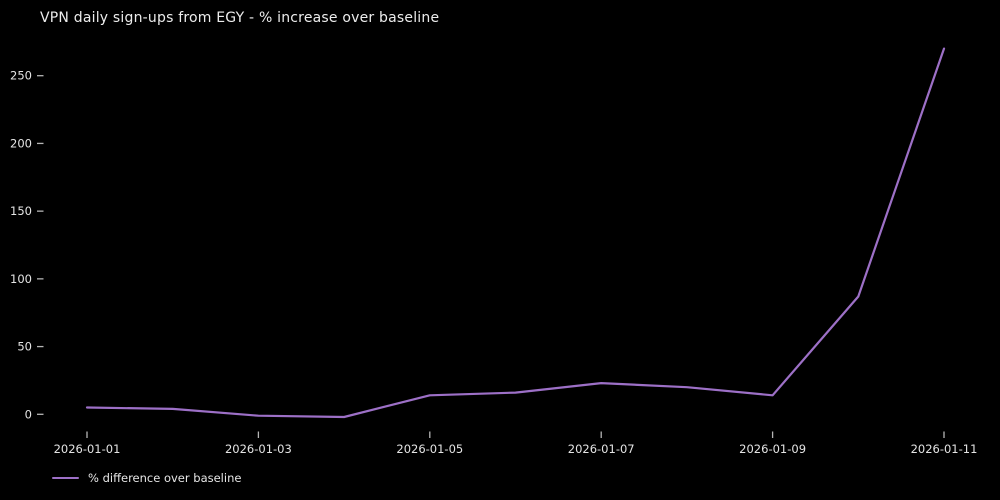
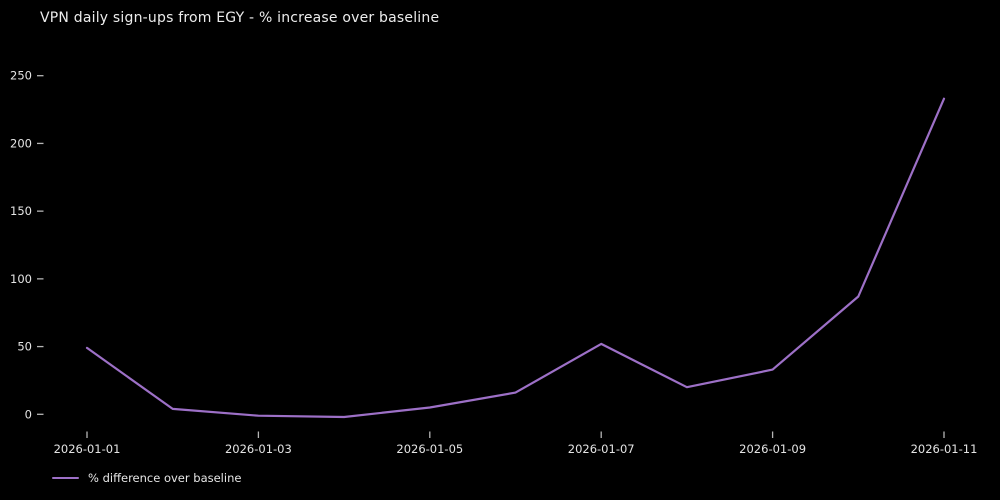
2026-01-01: 5 -> 49
2026-01-05: 14 -> 5
2026-01-07: 23 -> 52
2026-01-09: 14 -> 33
2026-01-11: 270 -> 233
